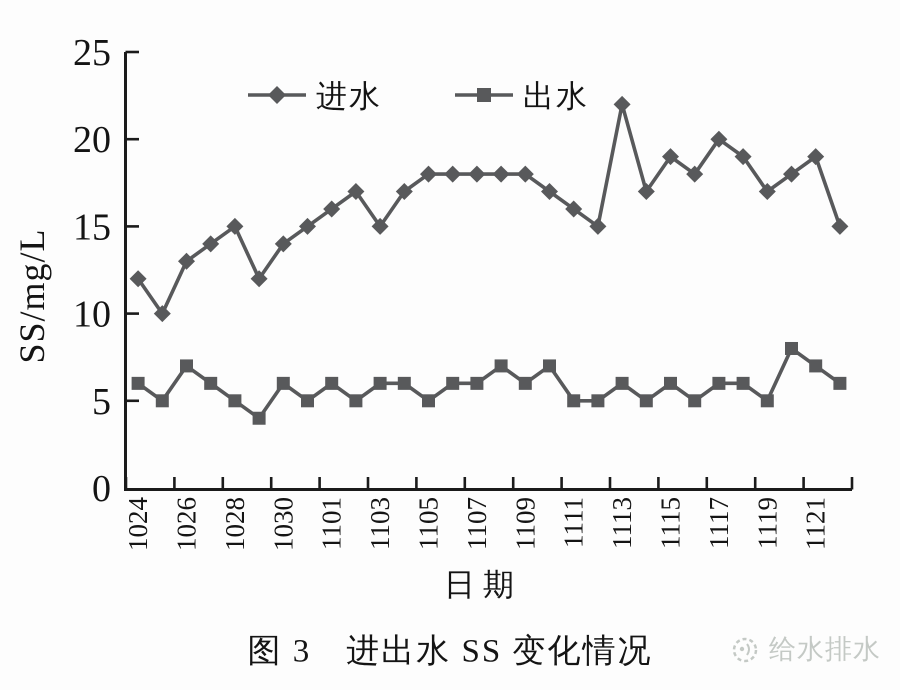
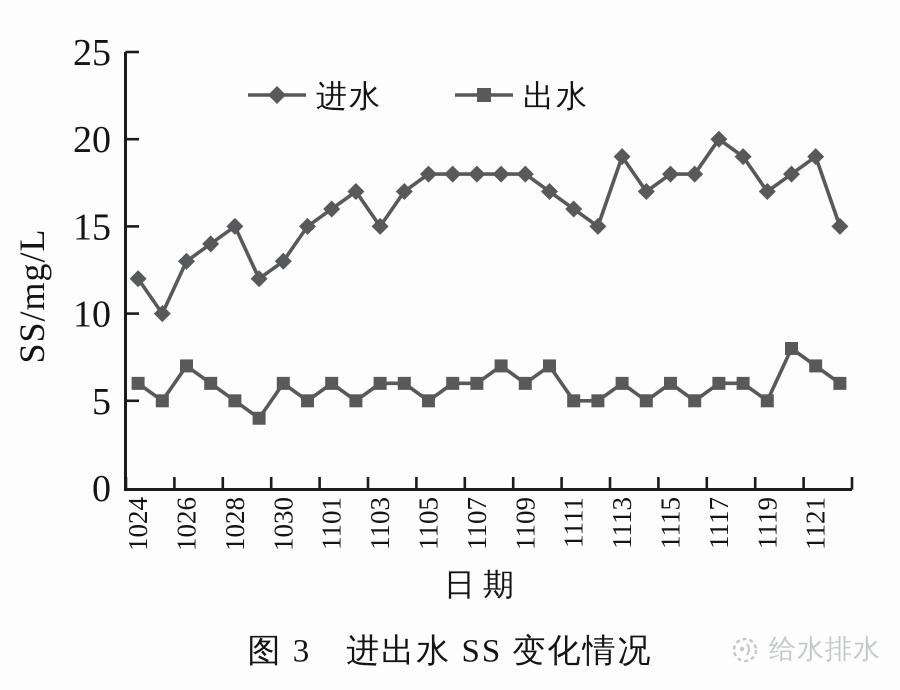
进水/1030: 14 -> 13
进水/1113: 22 -> 19
进水/1115: 19 -> 18
